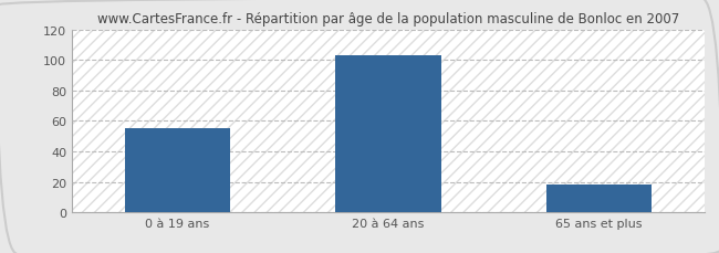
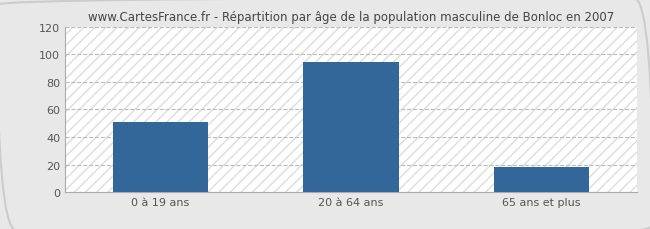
0 à 19 ans: 55 -> 51
20 à 64 ans: 103 -> 94
